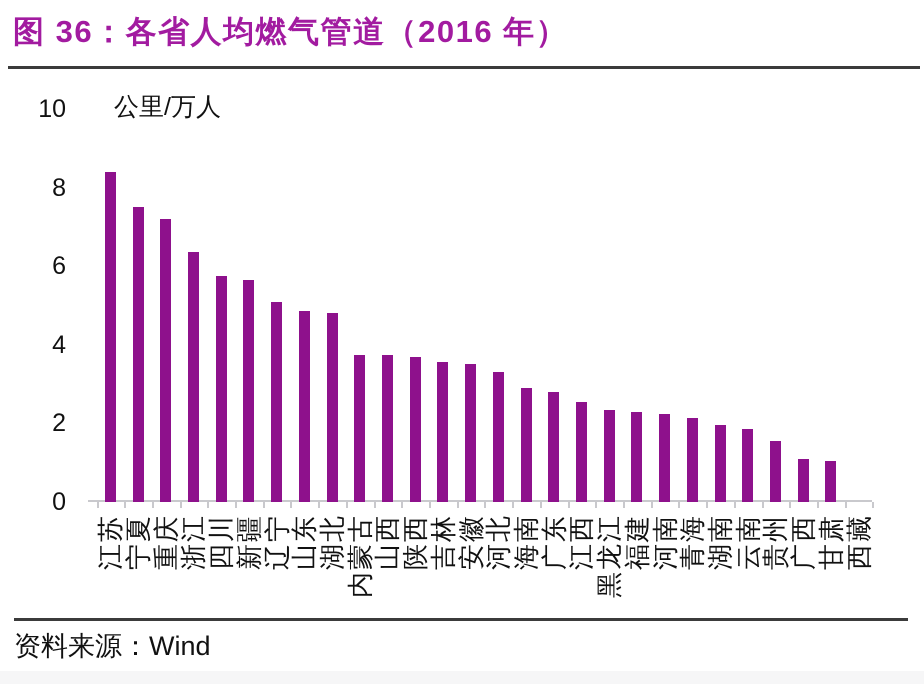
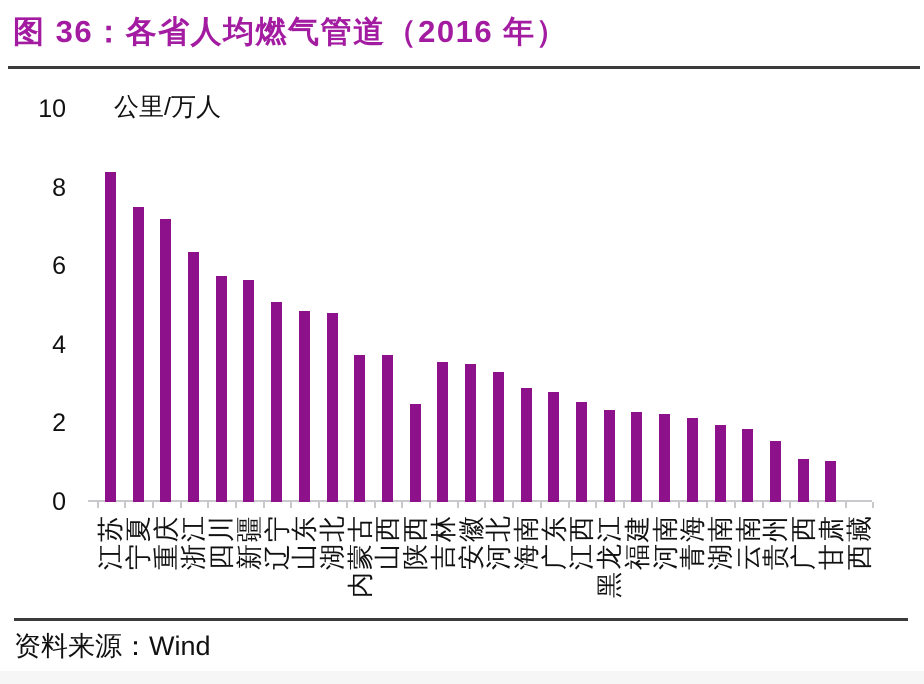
陕西: 3.7 -> 2.5
